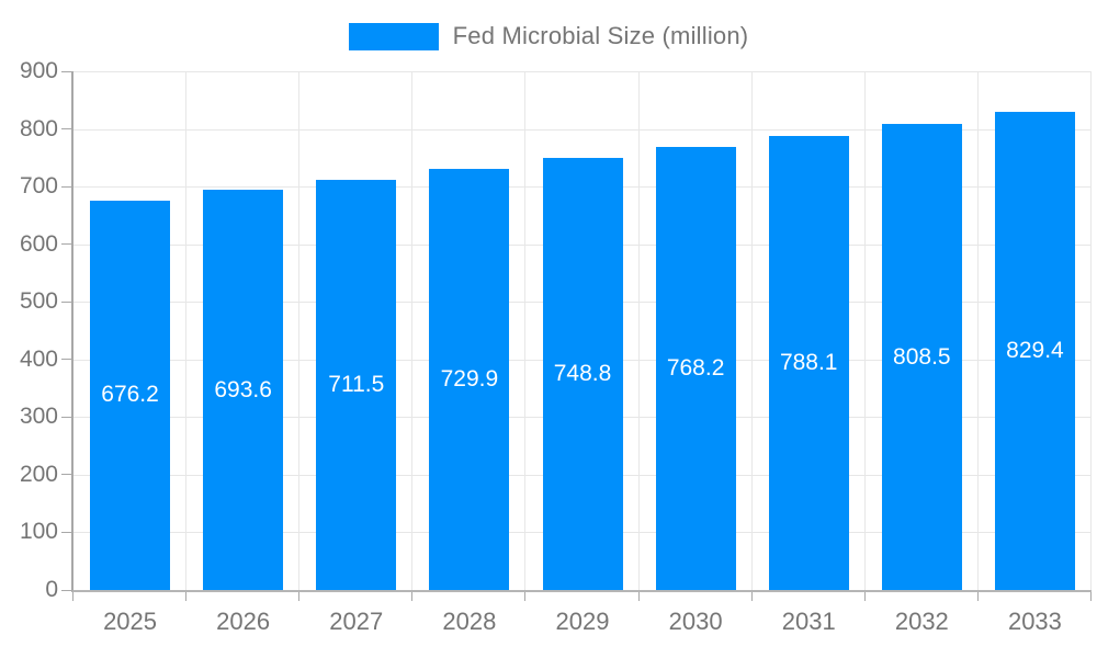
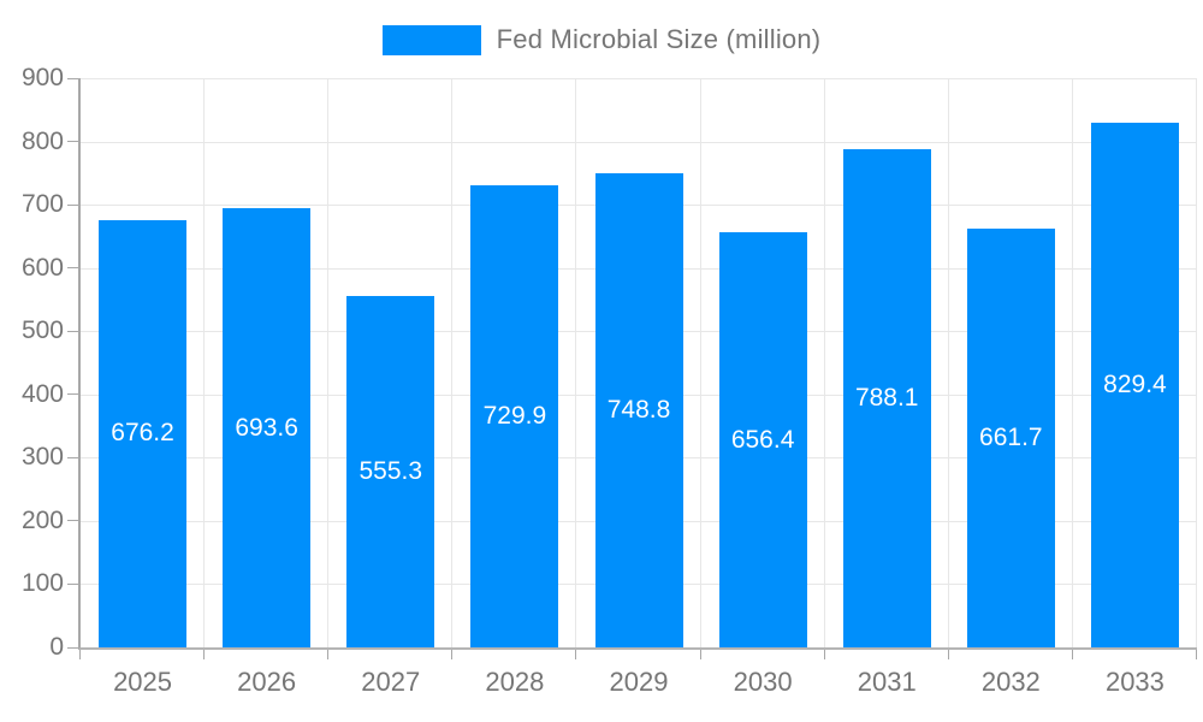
2027: 711.5 -> 555.3
2030: 768.2 -> 656.4
2032: 808.5 -> 661.7
